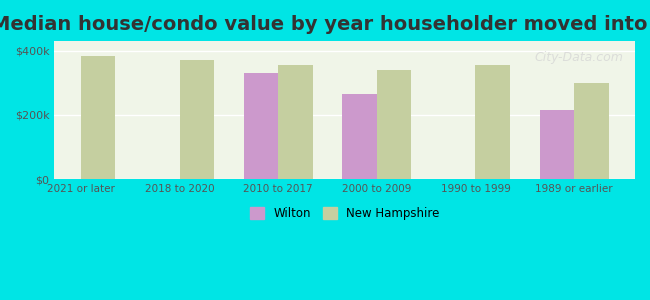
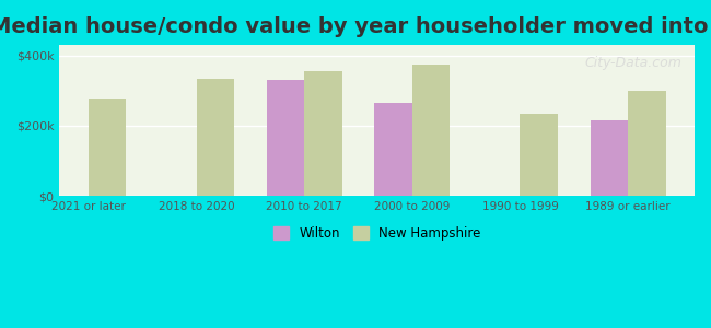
New Hampshire/2021 or later: $385k -> $275k
New Hampshire/2018 to 2020: $370k -> $335k
New Hampshire/2000 to 2009: $340k -> $375k
New Hampshire/1990 to 1999: $355k -> $235k
